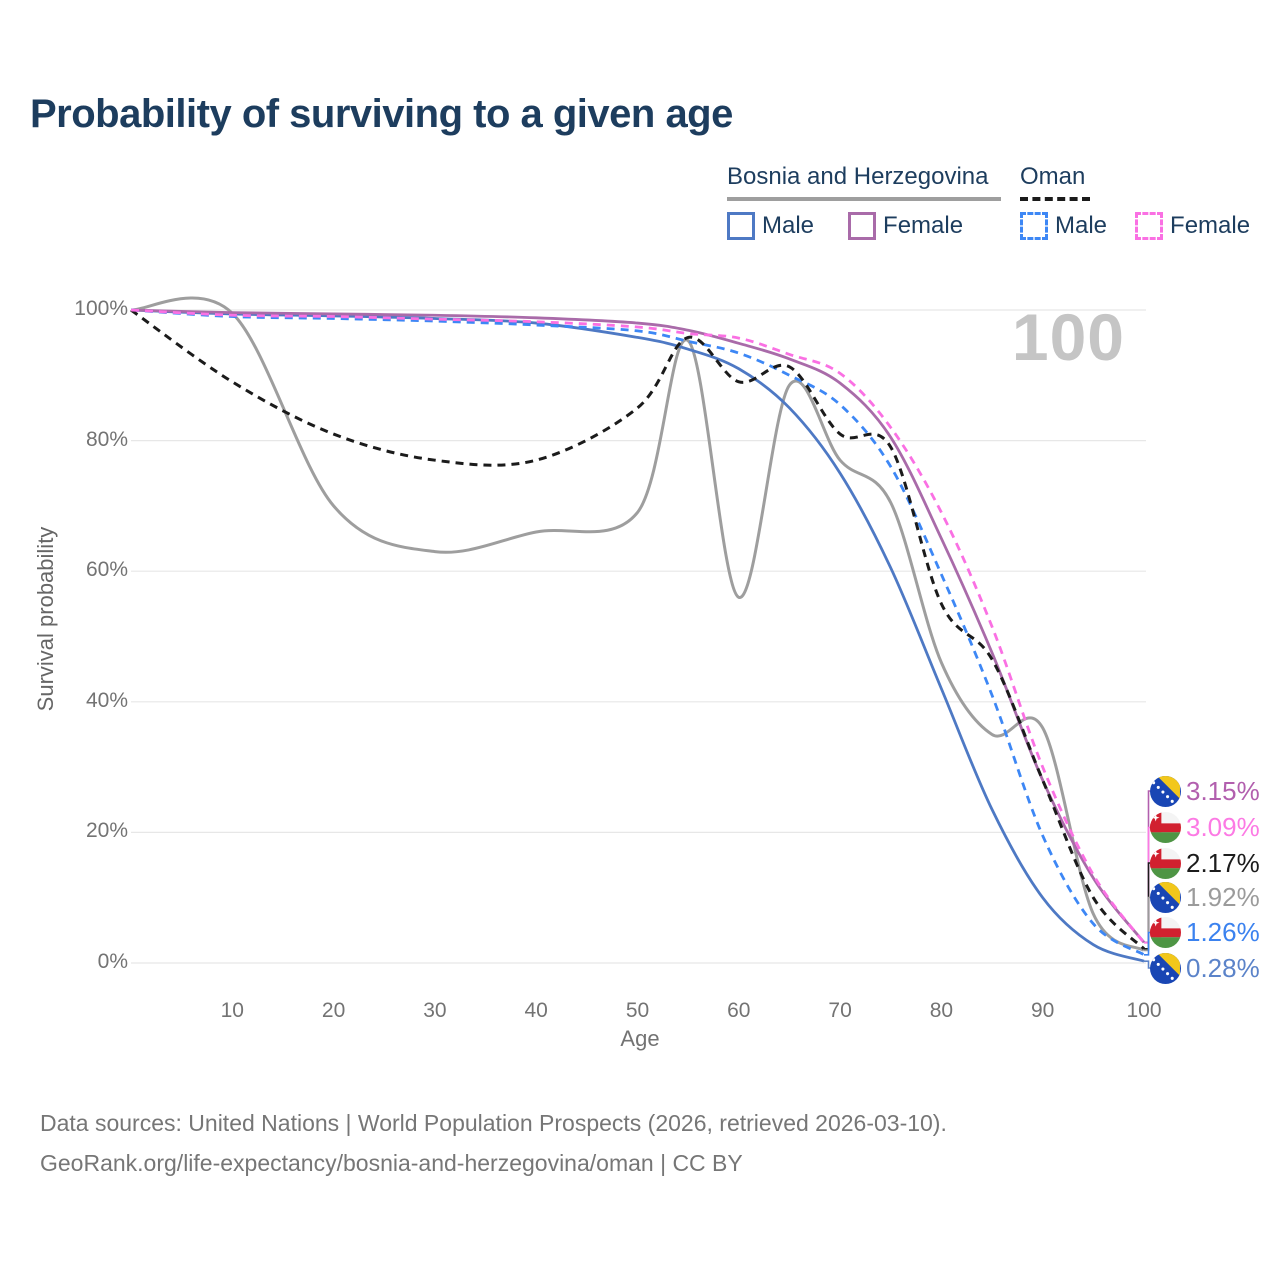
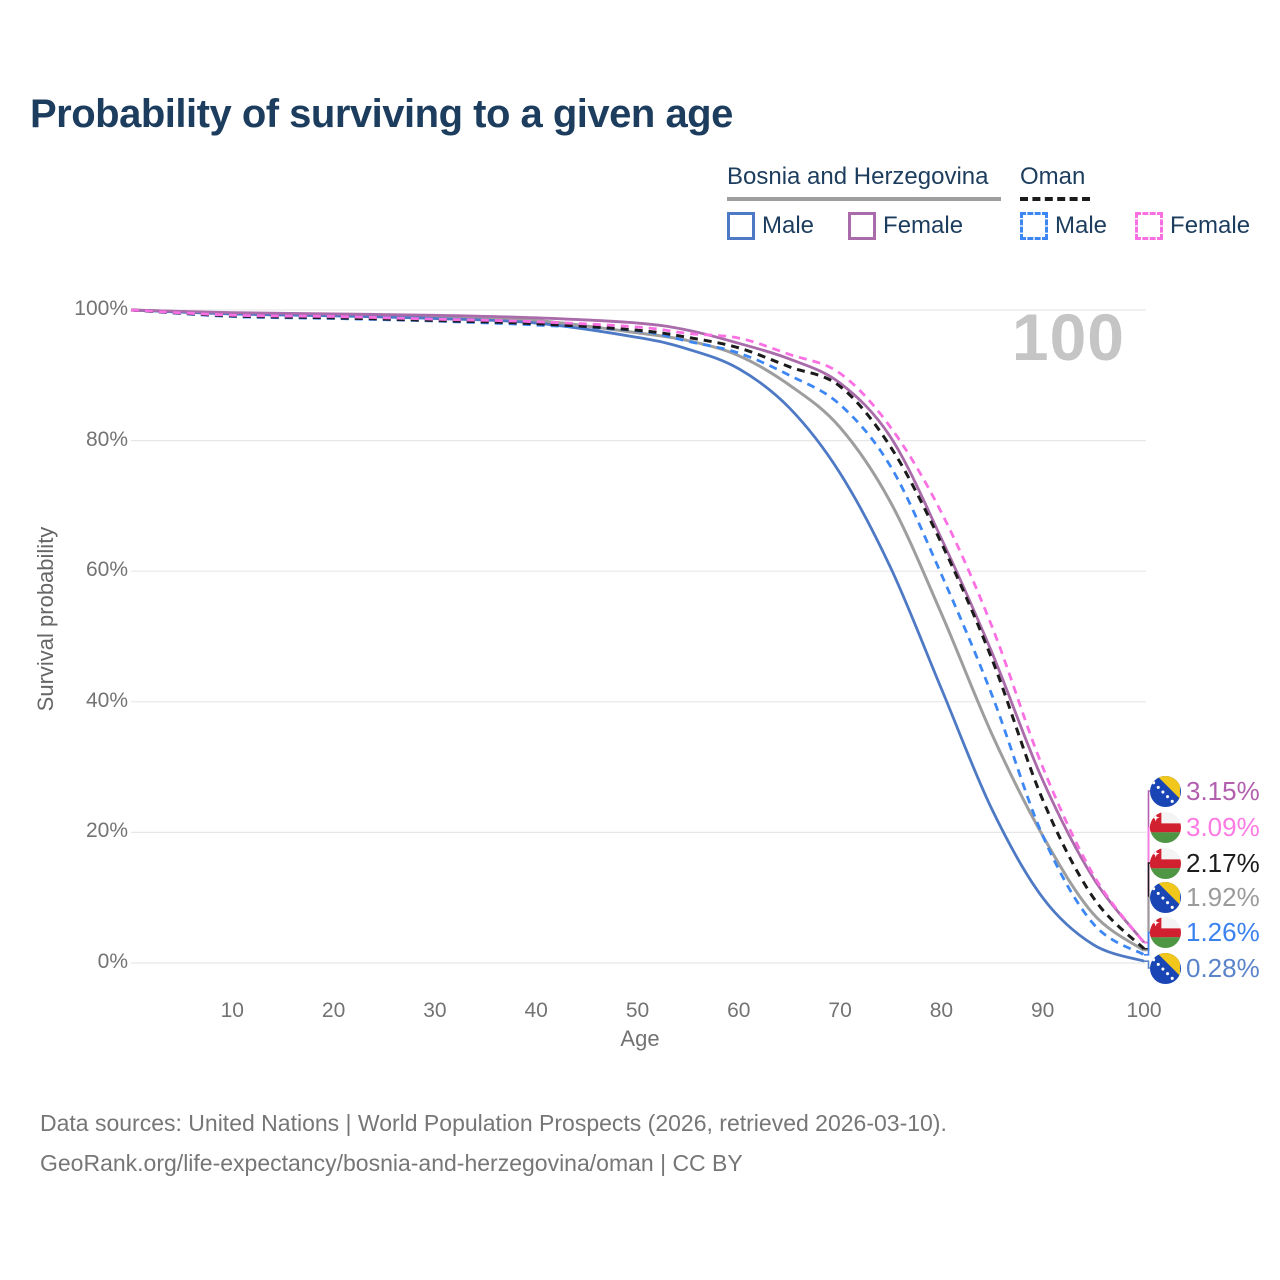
Oman/10: 89% -> 99%
Bosnia and Herzegovina/20: 70% -> 99%
Oman/20: 81% -> 99%
Bosnia and Herzegovina/30: 63% -> 99%
Oman/30: 77% -> 98%
Bosnia and Herzegovina/40: 66% -> 98%
Oman/40: 77% -> 98%
Bosnia and Herzegovina/50: 69% -> 96%
Oman/50: 85% -> 97%
Bosnia and Herzegovina/60: 56% -> 93%
Oman/60: 89% -> 94%
Bosnia and Herzegovina/70: 77% -> 82%
Oman/70: 81% -> 88%
Bosnia and Herzegovina/80: 46% -> 54%
Oman/80: 55% -> 64%
Bosnia and Herzegovina/90: 36% -> 20%
Oman/90: 28% -> 25%
